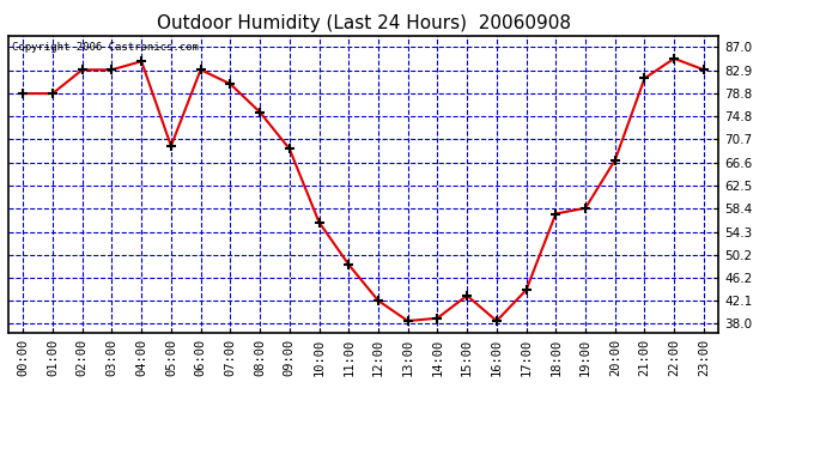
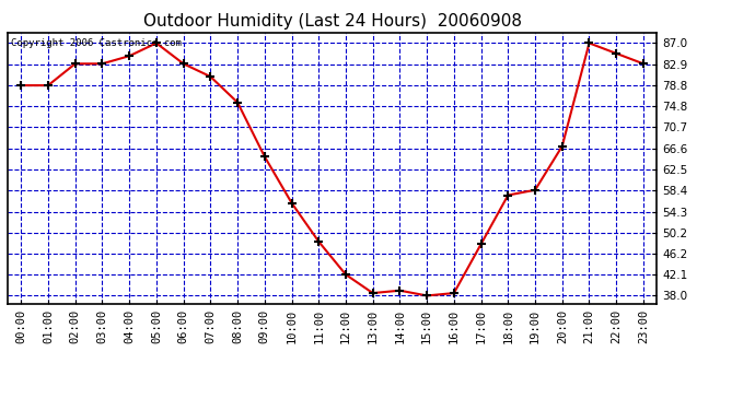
05:00: 69.5 -> 87.0
09:00: 69.0 -> 65.0
15:00: 43.0 -> 38.0
17:00: 44.0 -> 48.0
21:00: 81.5 -> 87.0
